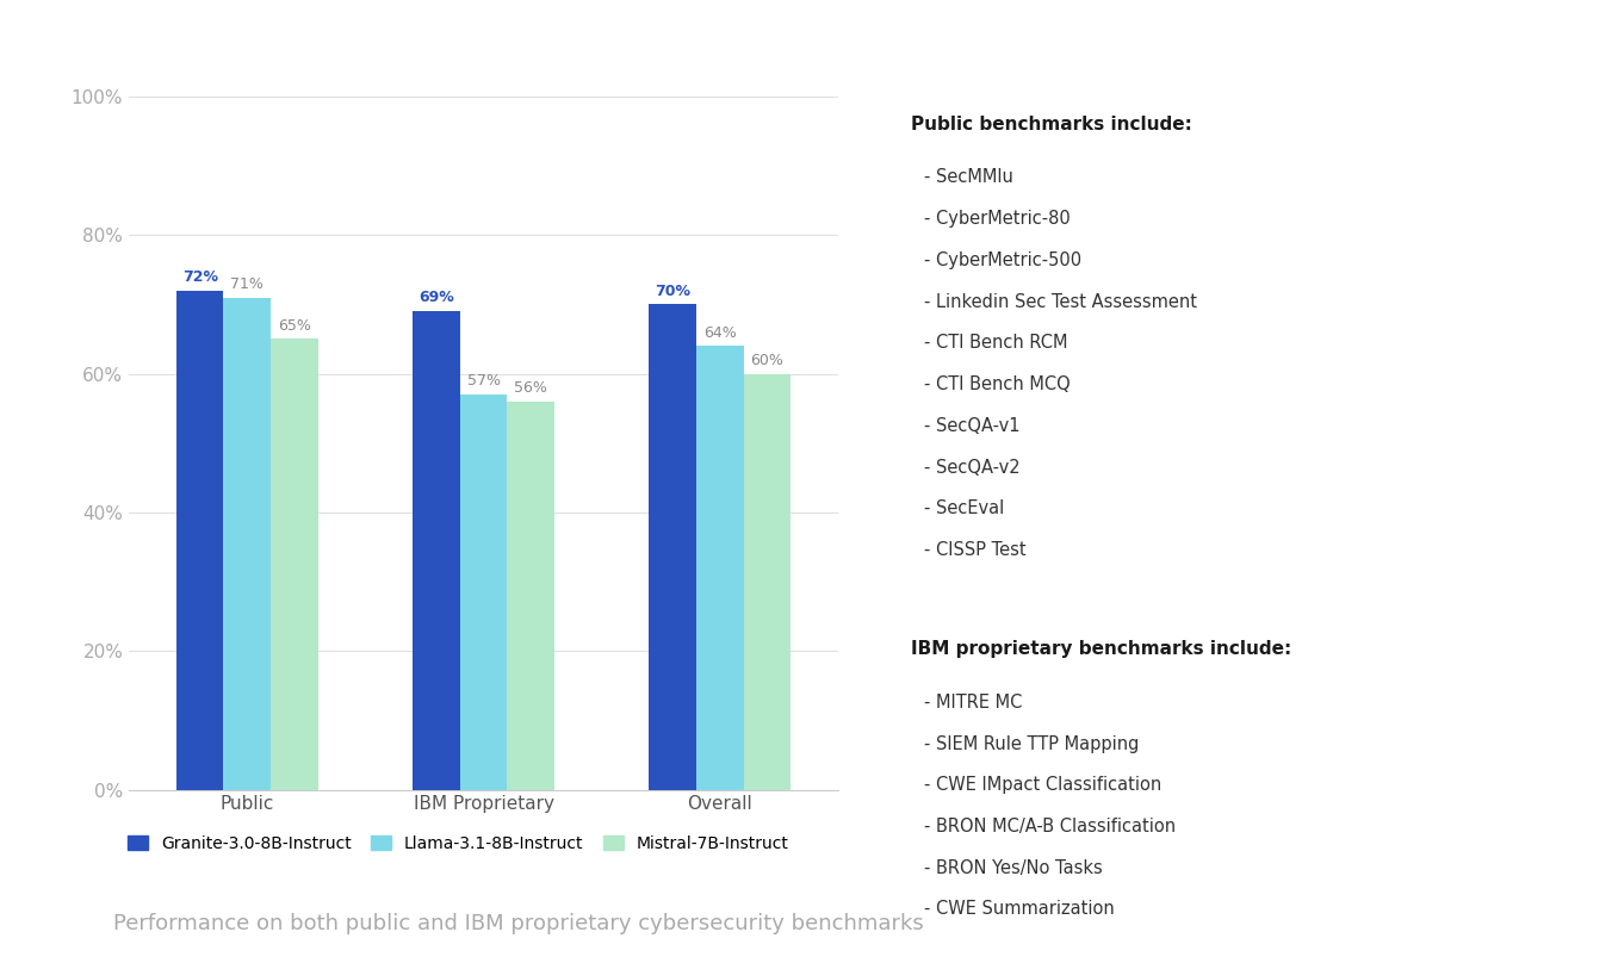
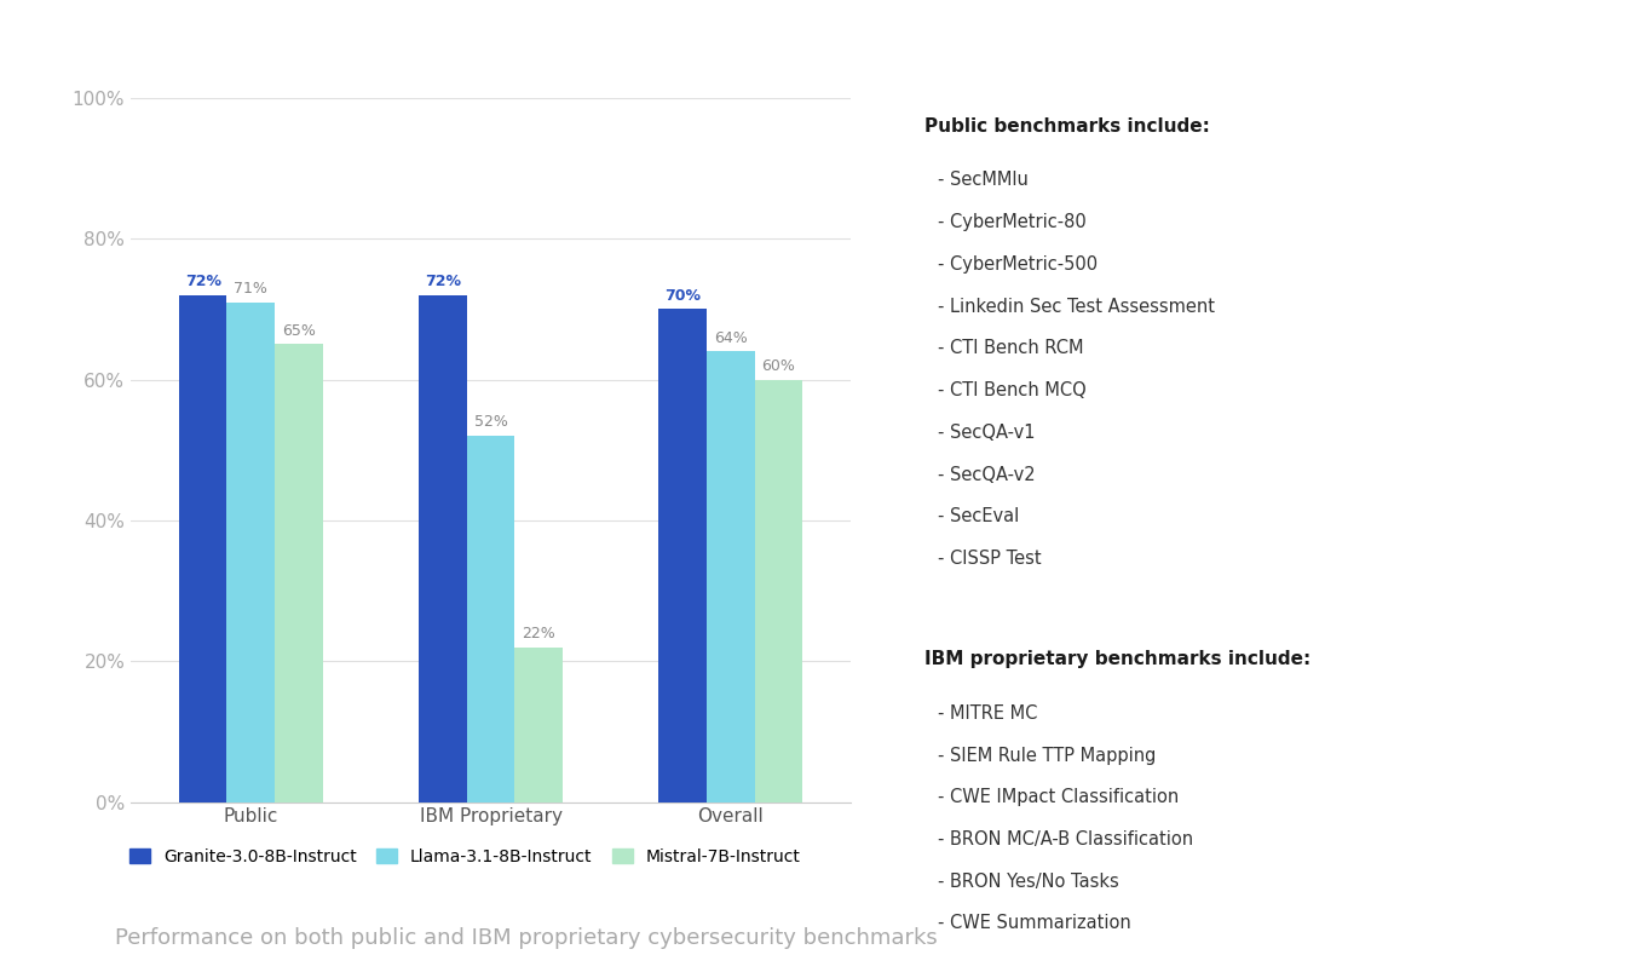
Granite-3.0-8B-Instruct/IBM Proprietary: 69% -> 72%
Llama-3.1-8B-Instruct/IBM Proprietary: 57% -> 52%
Mistral-7B-Instruct/IBM Proprietary: 56% -> 22%
